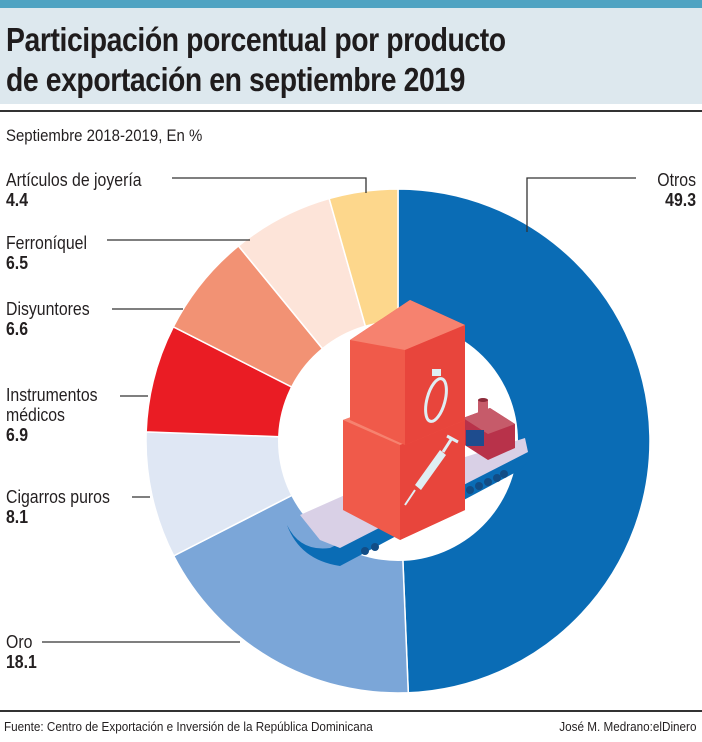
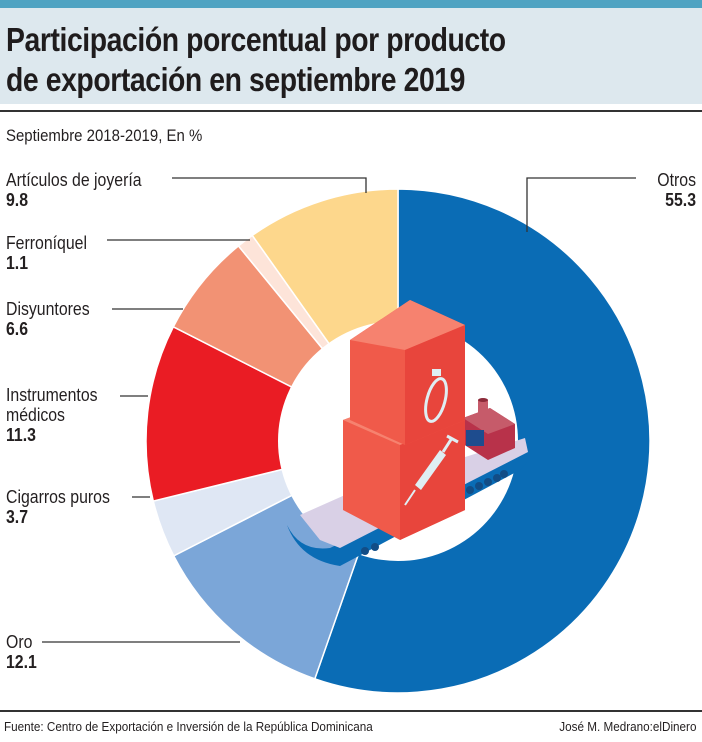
Otros: 49.3 -> 55.3
Oro: 18.1 -> 12.1
Cigarros puros: 8.1 -> 3.7
Instrumentos médicos: 6.9 -> 11.3
Ferroníquel: 6.5 -> 1.1
Artículos de joyería: 4.4 -> 9.8
